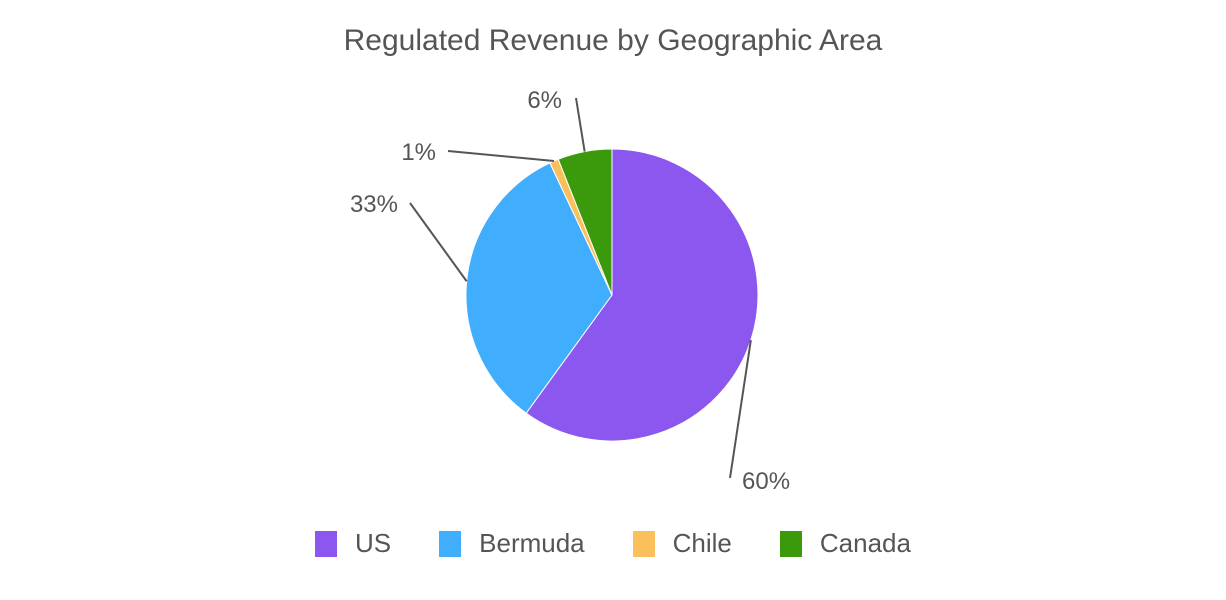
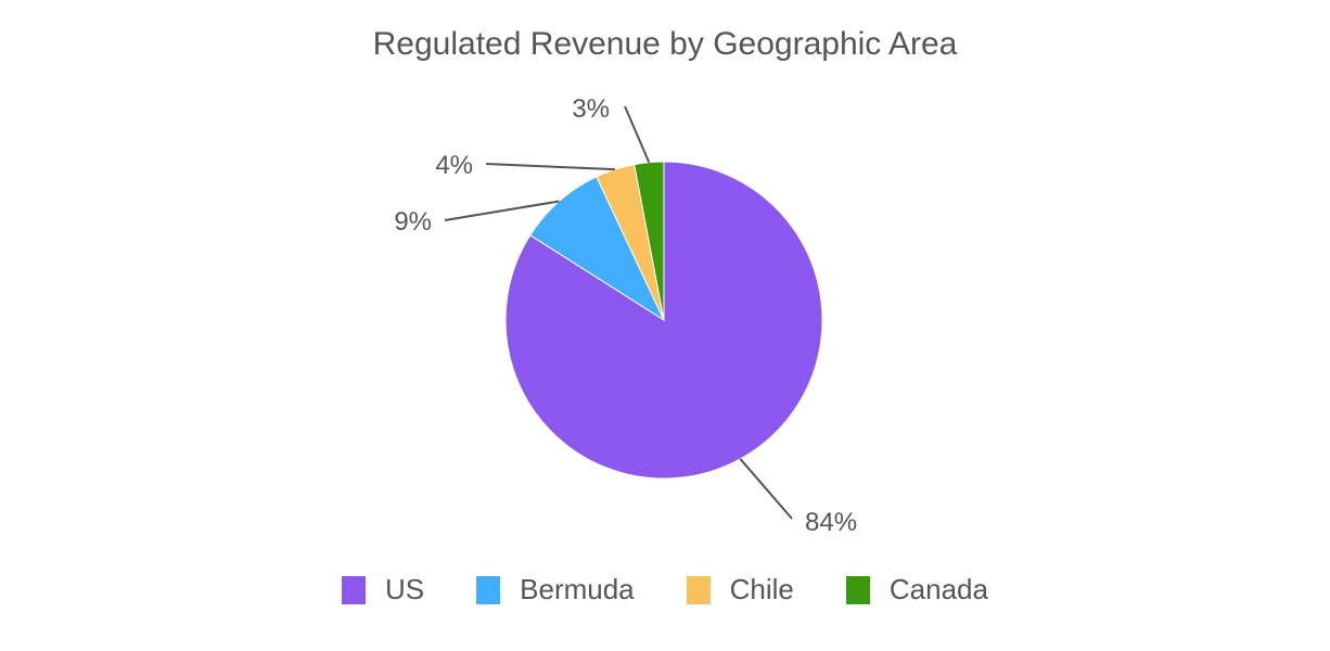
US: 60% -> 84%
Bermuda: 33% -> 9%
Chile: 1% -> 4%
Canada: 6% -> 3%
